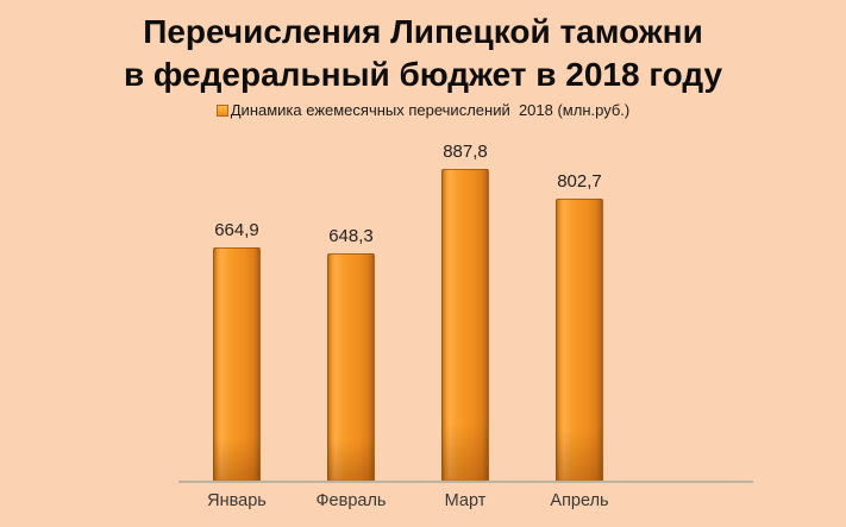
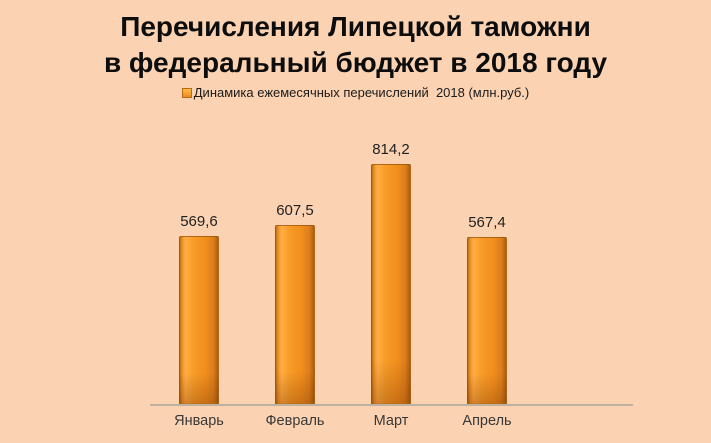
Январь: 664,9 -> 569,6
Февраль: 648,3 -> 607,5
Март: 887,8 -> 814,2
Апрель: 802,7 -> 567,4
